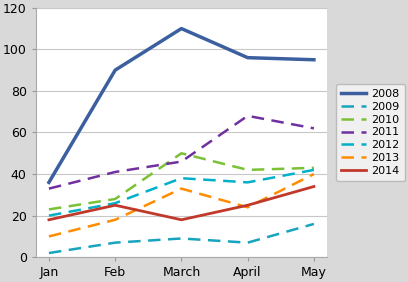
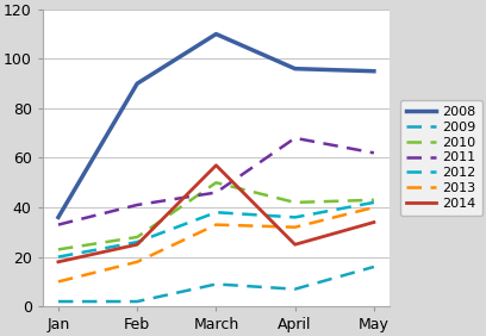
2009/Feb: 7 -> 2
2014/March: 18 -> 57
2013/April: 24 -> 32
